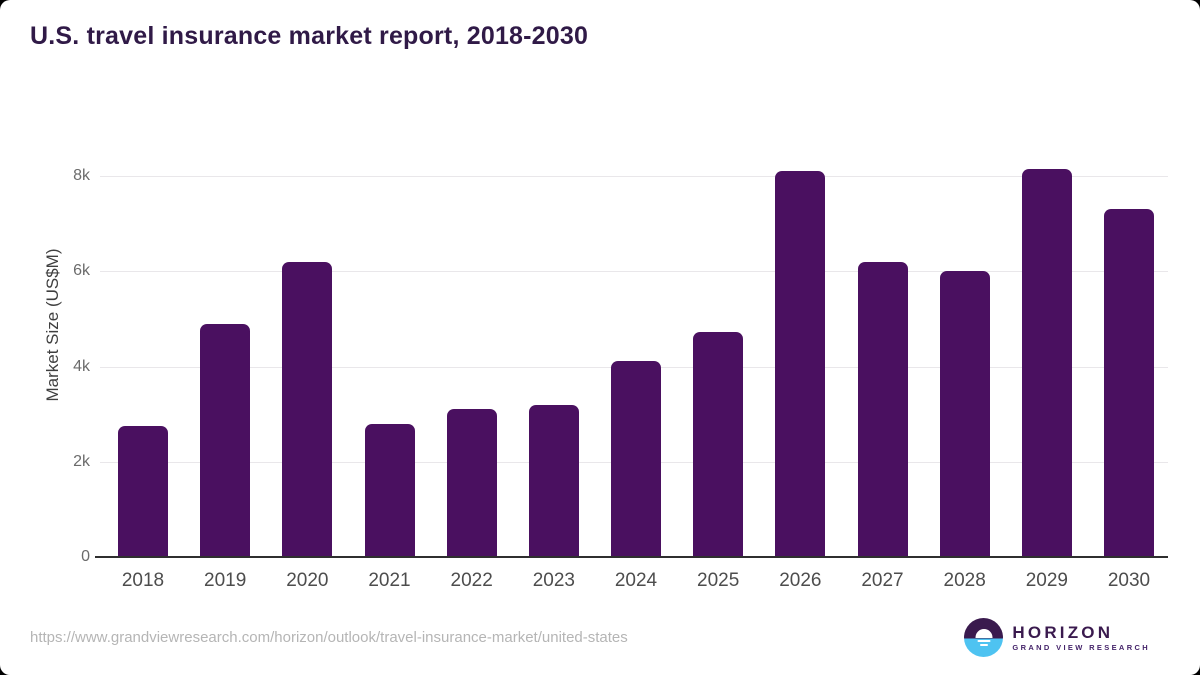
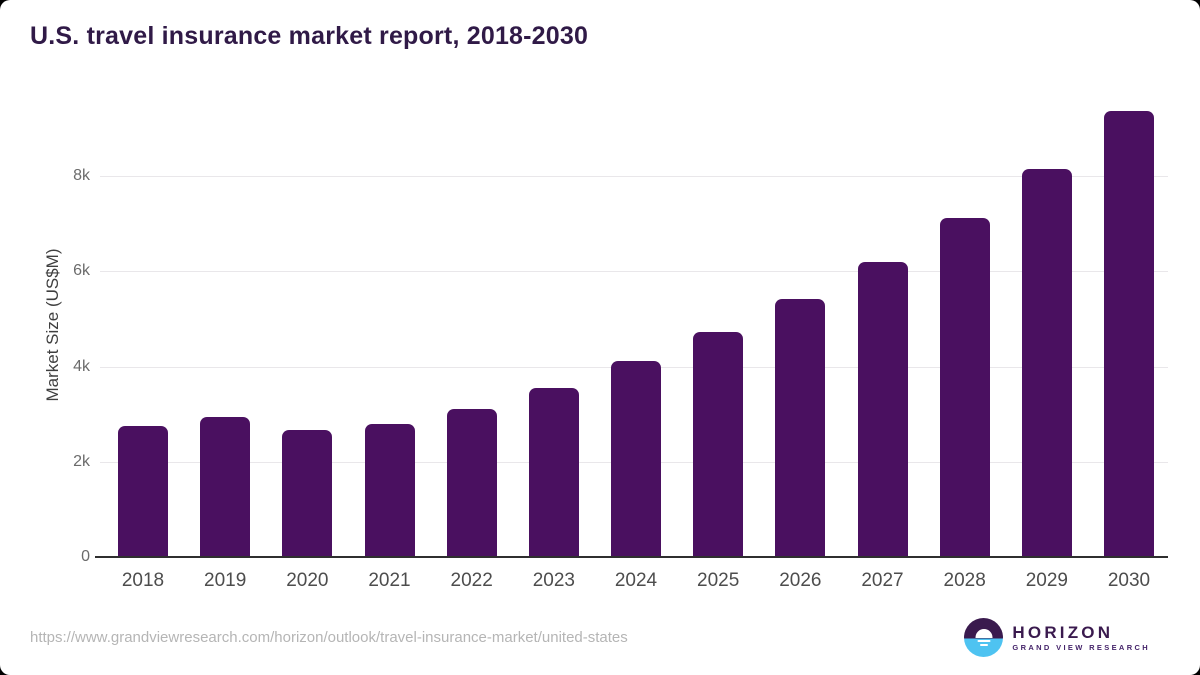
2019: 4.9k -> 3.0k
2020: 6.2k -> 2.7k
2023: 3.2k -> 3.6k
2026: 8.1k -> 5.4k
2028: 6.0k -> 7.1k
2030: 7.3k -> 9.4k
